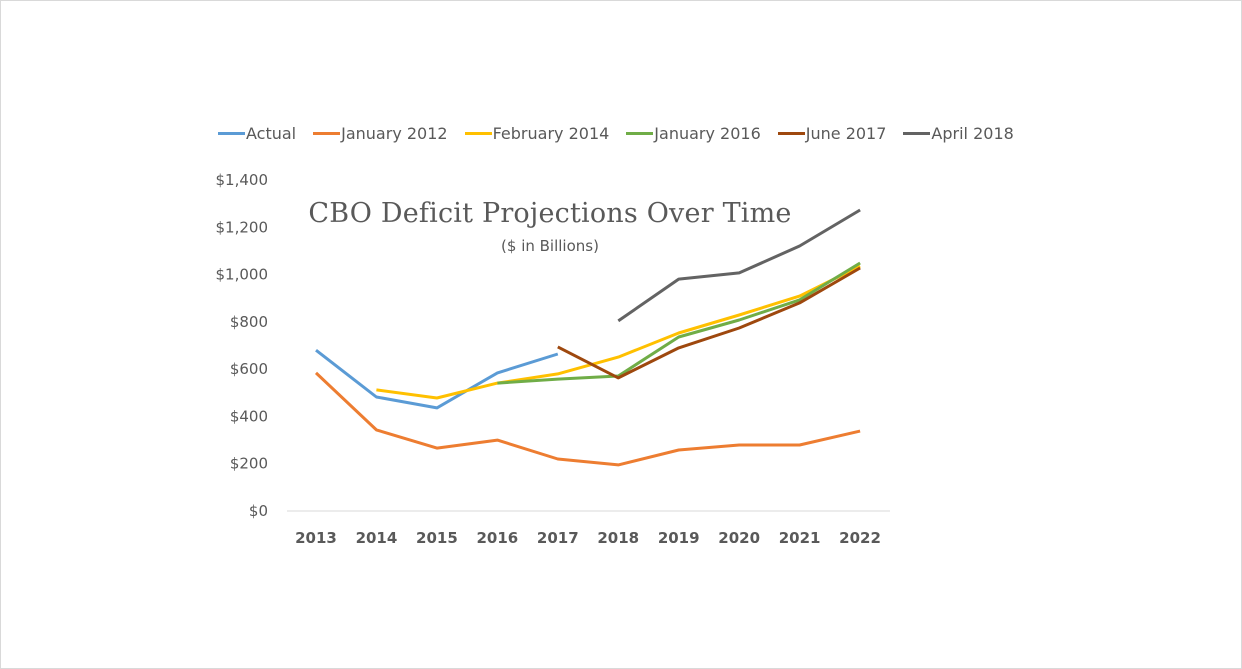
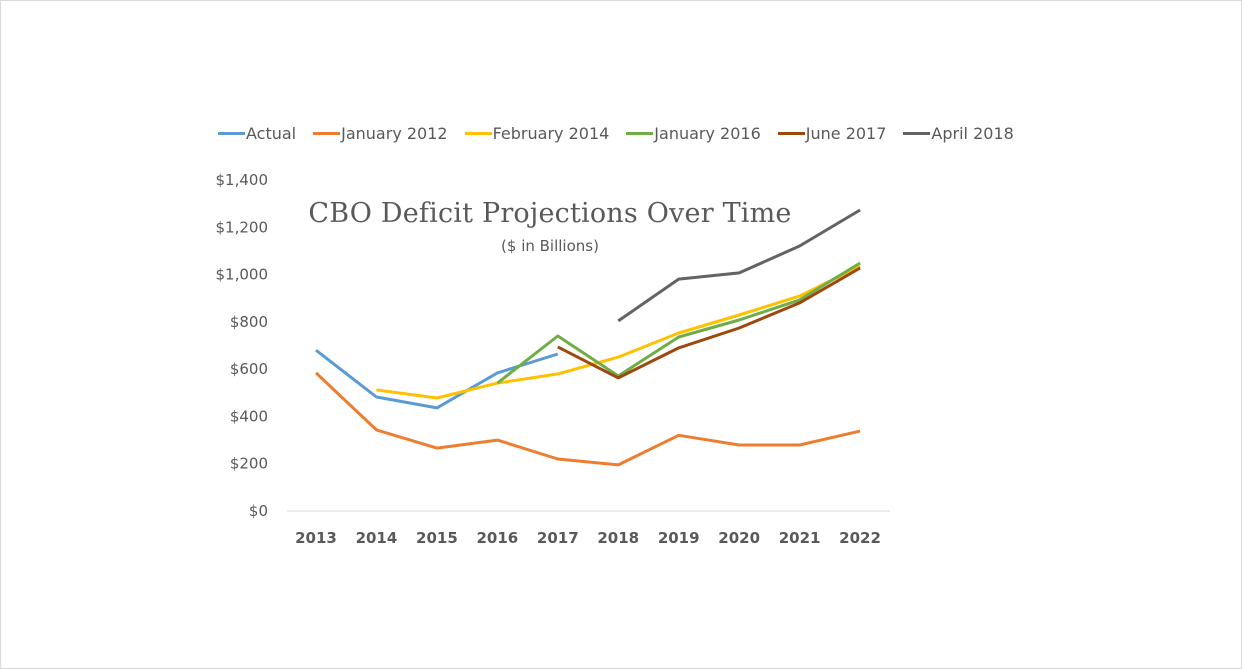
January 2016/2017: $560 -> $740
January 2012/2019: $260 -> $320
